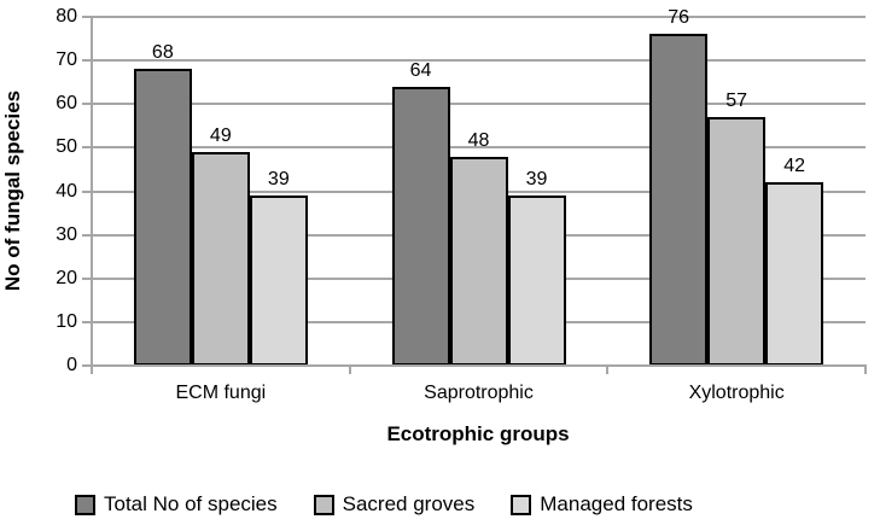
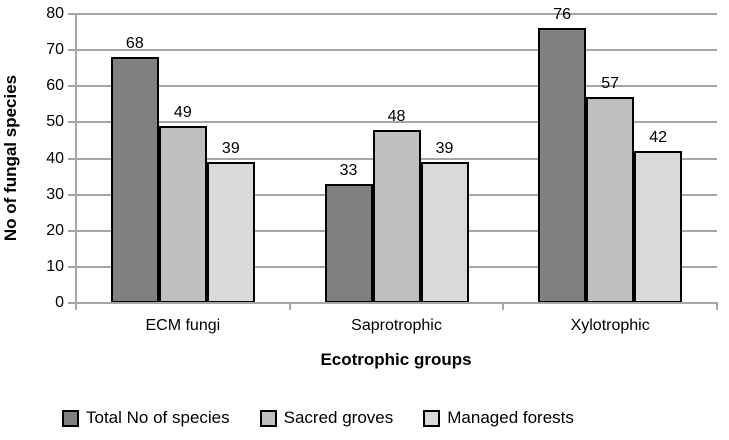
Total No of species/Saprotrophic: 64 -> 33
